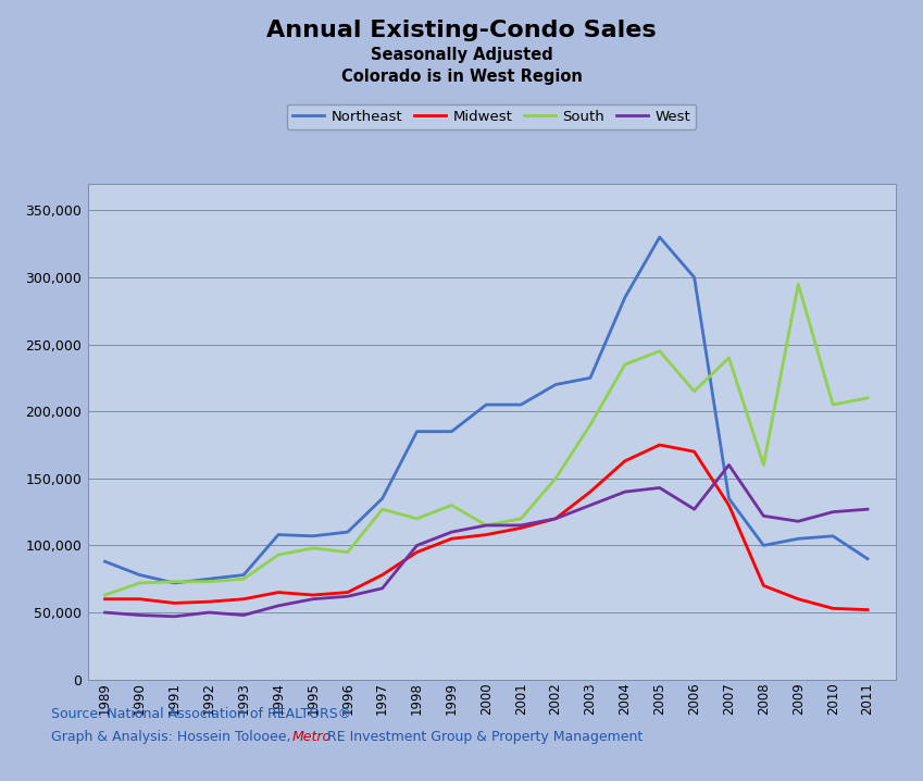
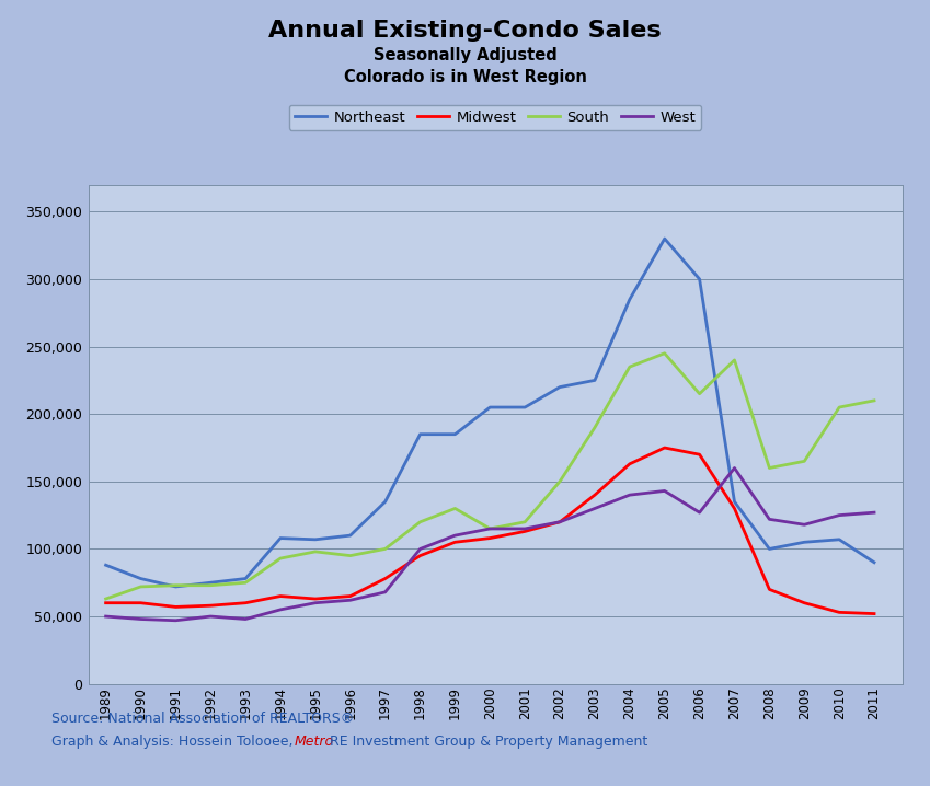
South/1997: 127,000 -> 100,000
South/2009: 295,000 -> 165,000
